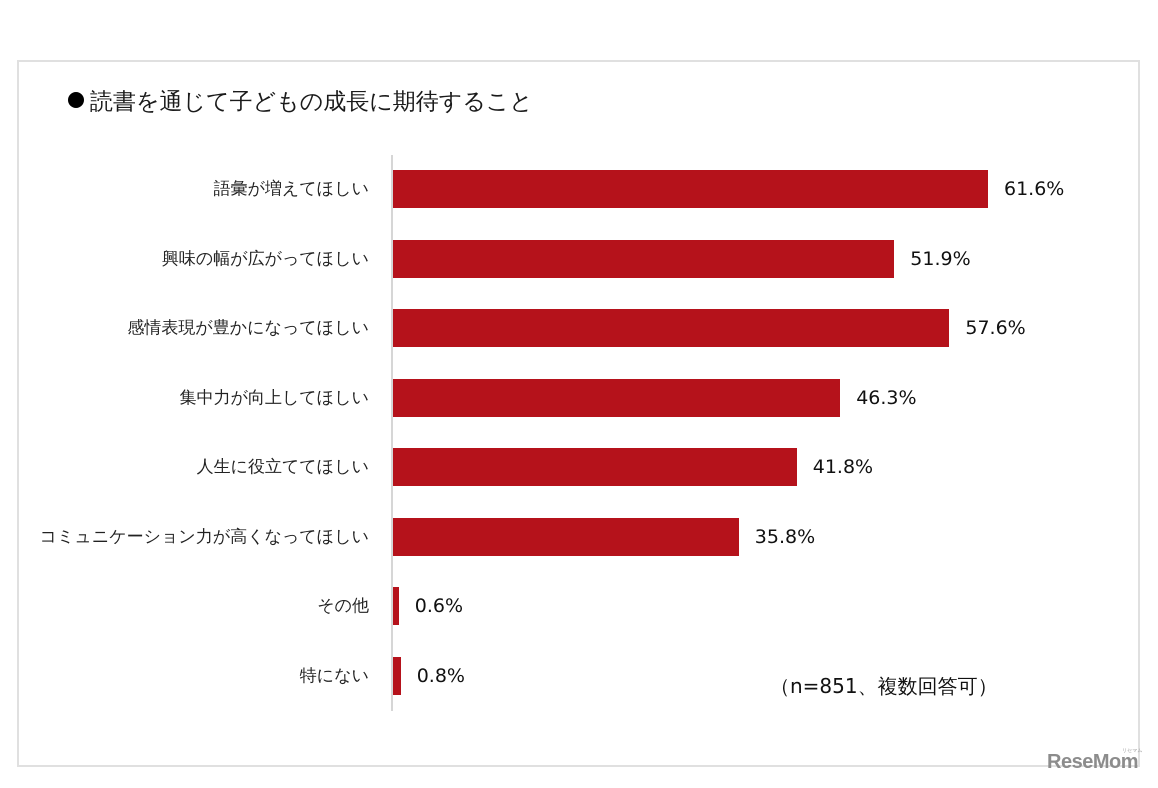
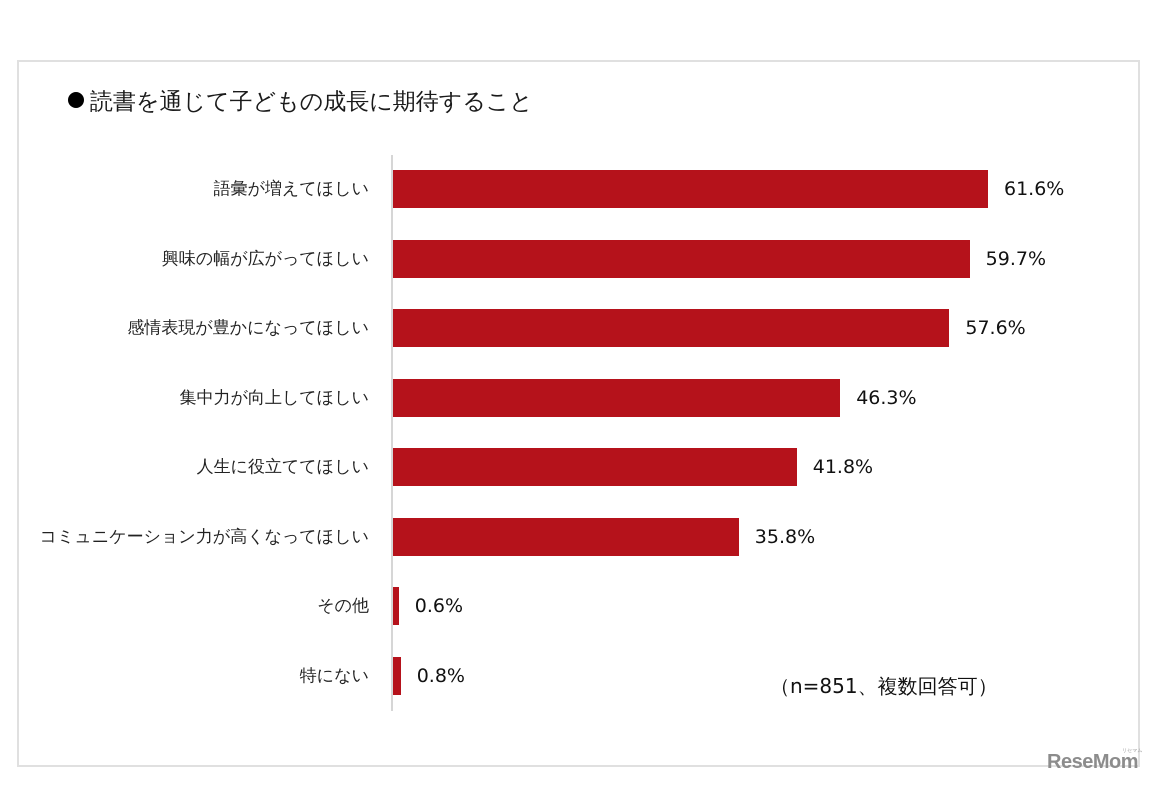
興味の幅が広がってほしい: 51.9% -> 59.7%
